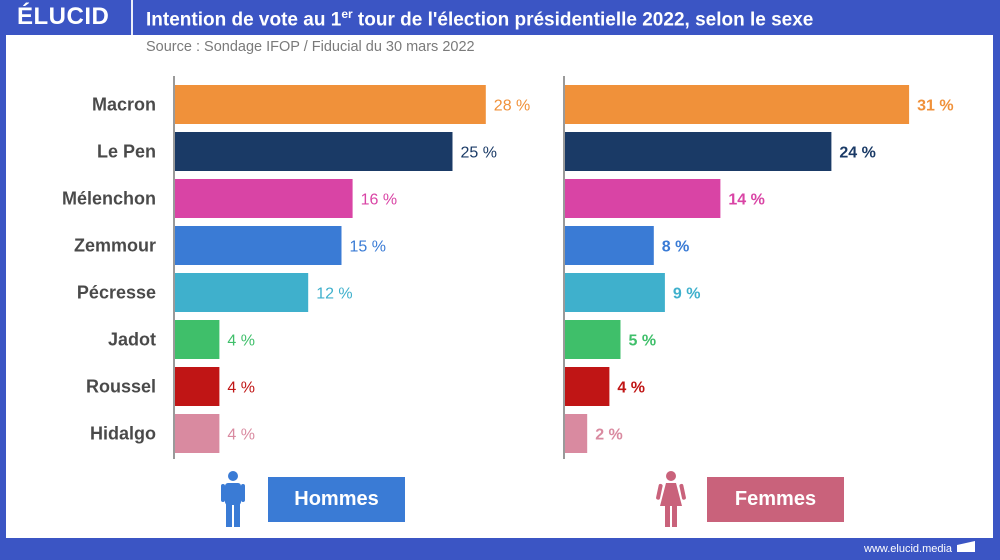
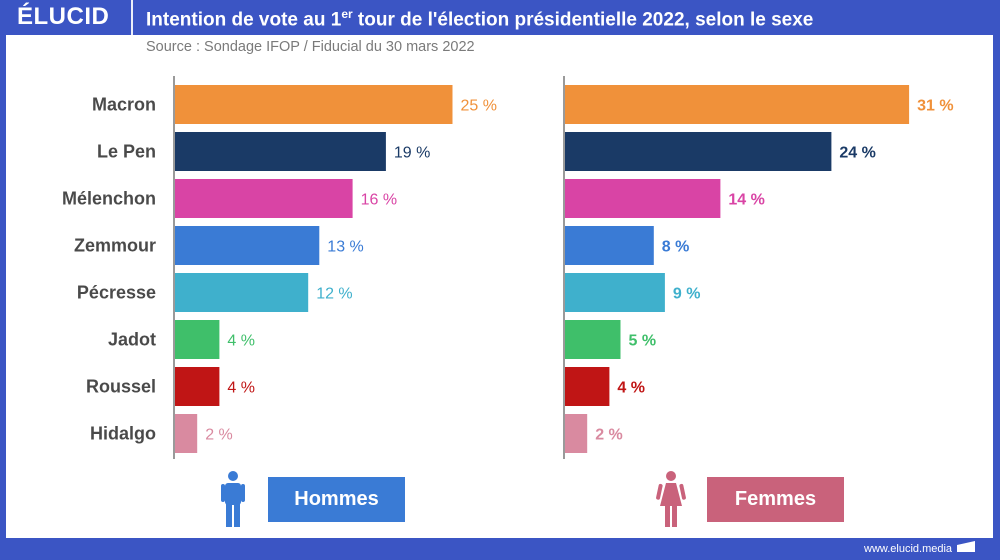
Hommes/Macron: 28 -> 25
Hommes/Le Pen: 25 -> 19
Hommes/Zemmour: 15 -> 13
Hommes/Hidalgo: 4 -> 2
